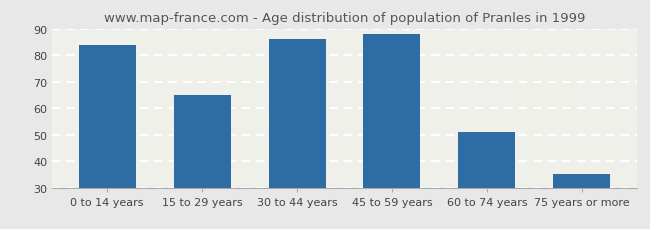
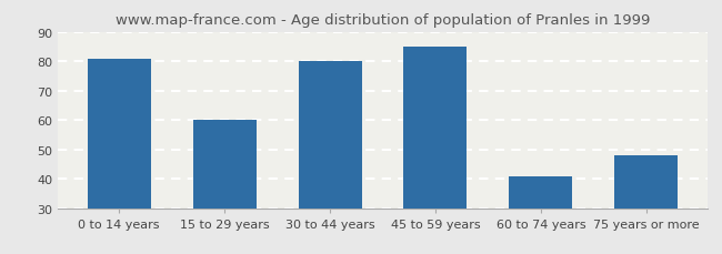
0 to 14 years: 84 -> 81
15 to 29 years: 65 -> 60
30 to 44 years: 86 -> 80
45 to 59 years: 88 -> 85
60 to 74 years: 51 -> 41
75 years or more: 35 -> 48
